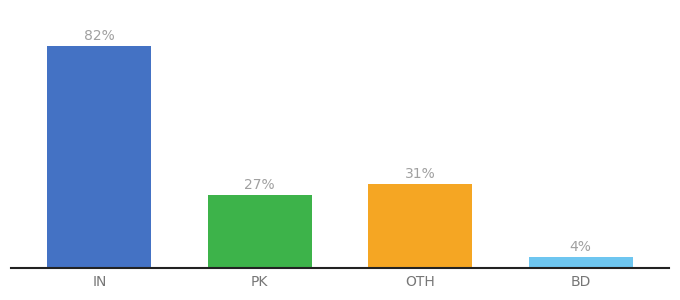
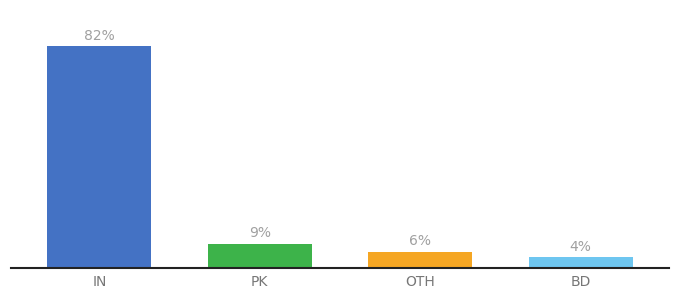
PK: 27% -> 9%
OTH: 31% -> 6%
